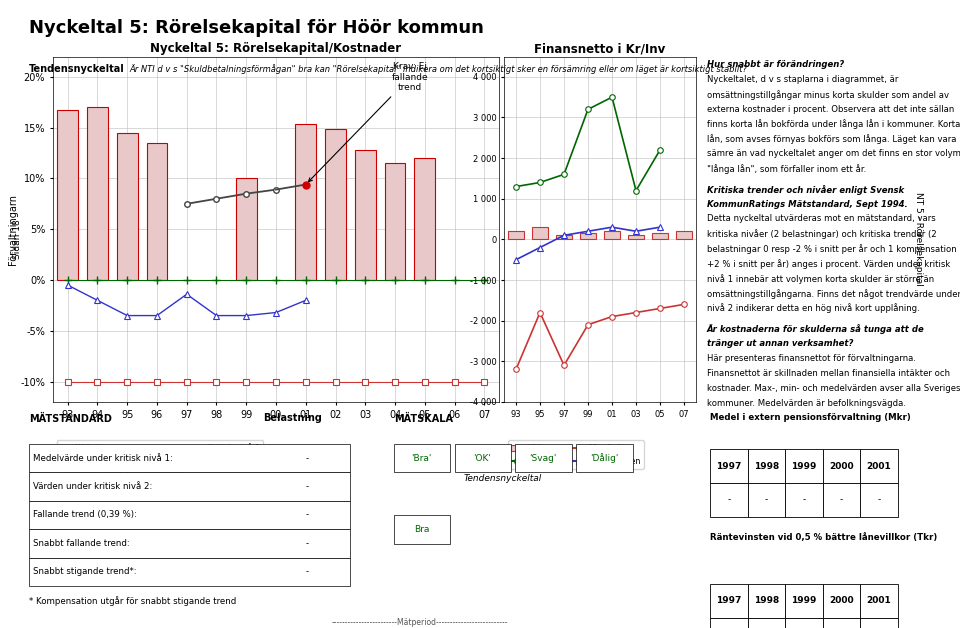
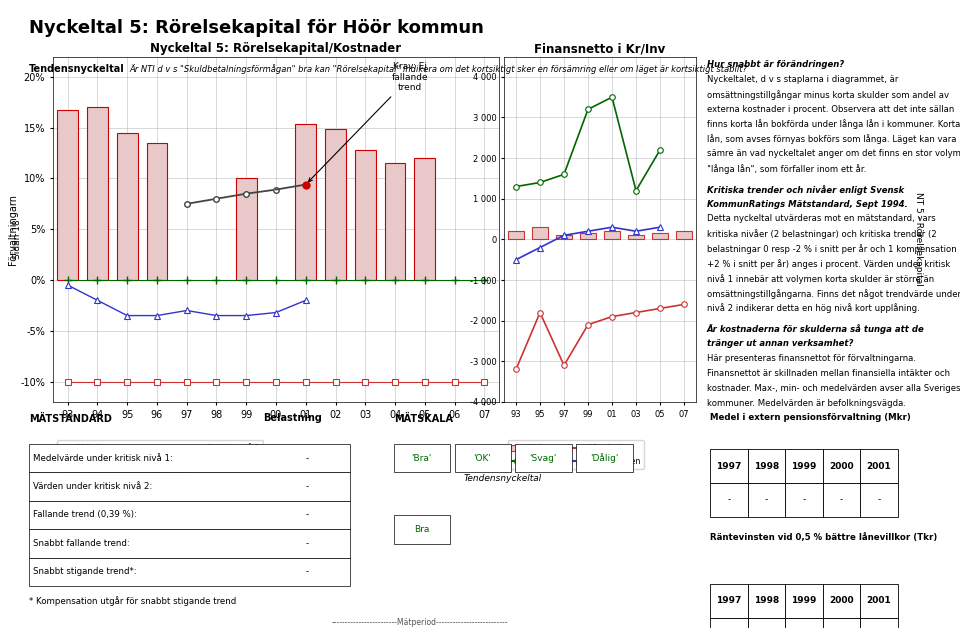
Nyckeltal 5: Rörelsekapital/Kostnader/Medelvärde alla kommuner/97: -1.4% -> -3.0%
